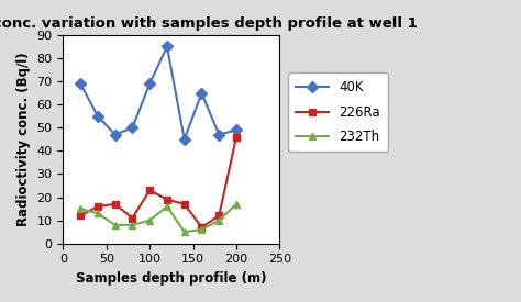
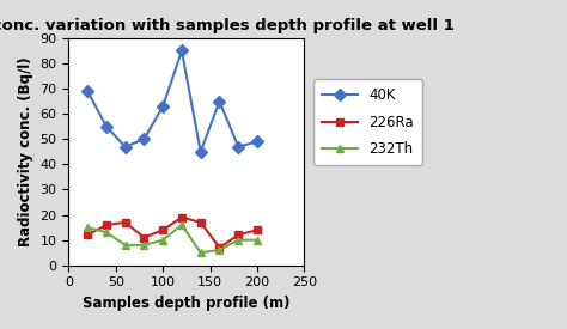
40K/100: 69 -> 63
226Ra/100: 23 -> 14
226Ra/200: 46 -> 14
232Th/200: 17 -> 10
